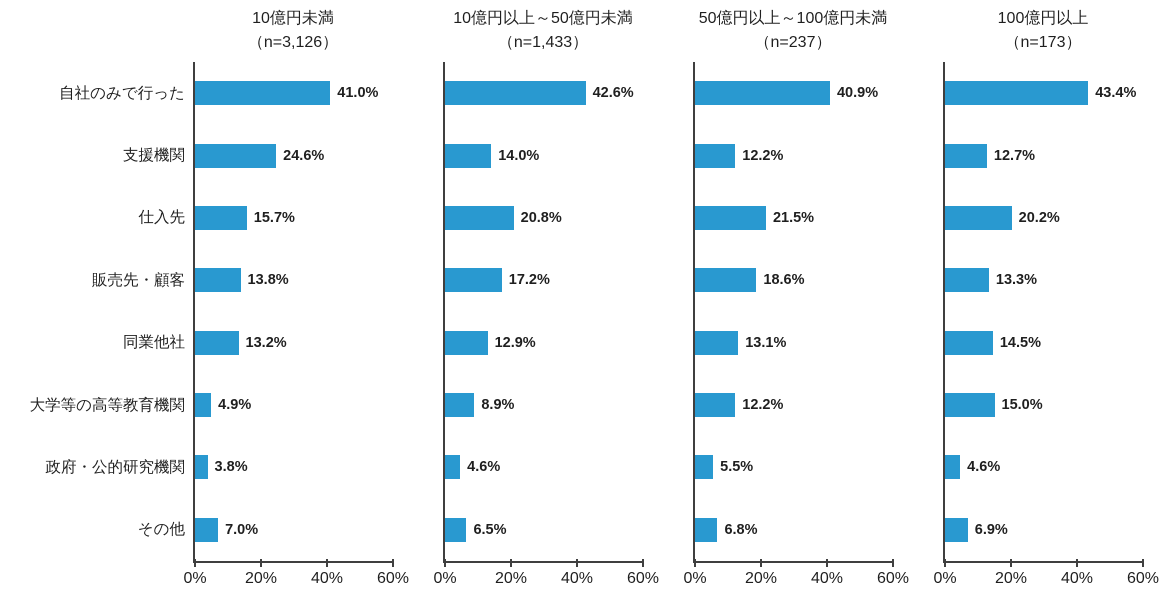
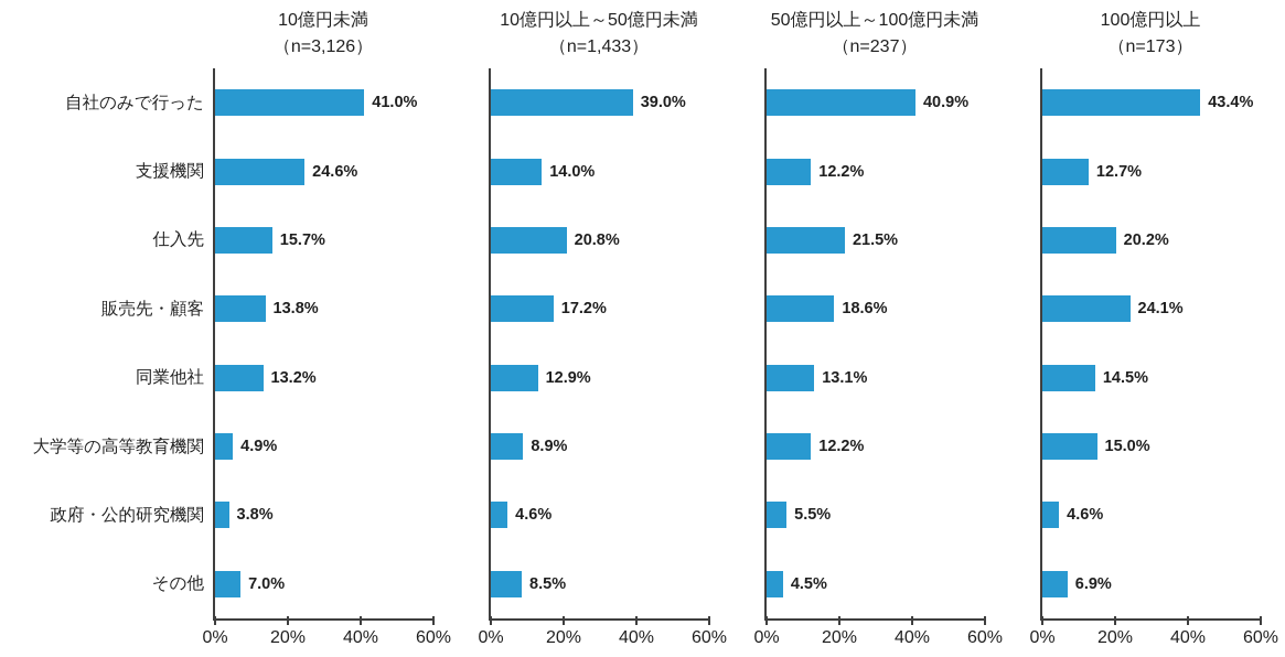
10億円以上～50億円未満/自社のみで行った: 42.6% -> 39.0%
100億円以上/販売先・顧客: 13.3% -> 24.1%
10億円以上～50億円未満/その他: 6.5% -> 8.5%
50億円以上～100億円未満/その他: 6.8% -> 4.5%
